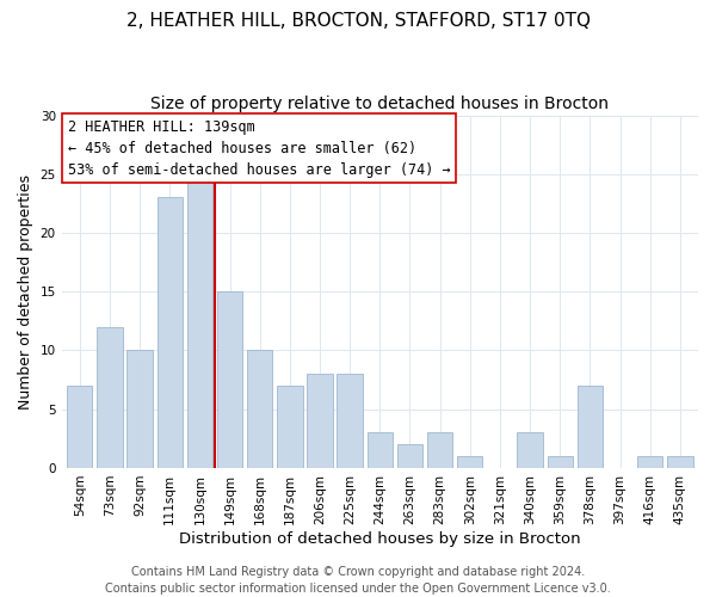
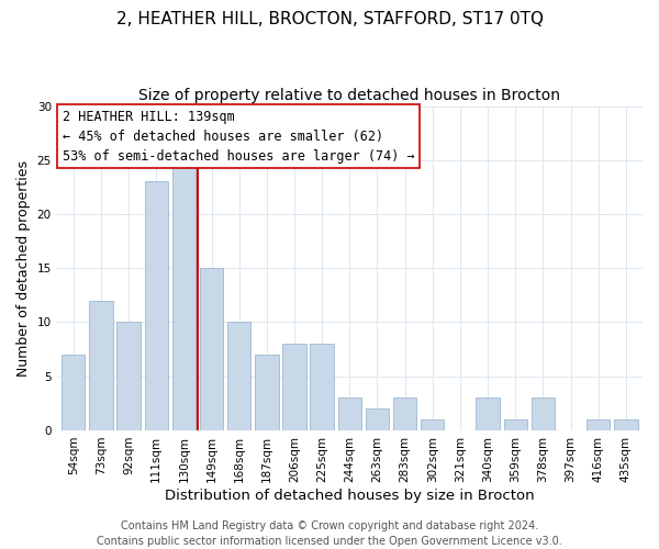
378sqm: 7 -> 3
